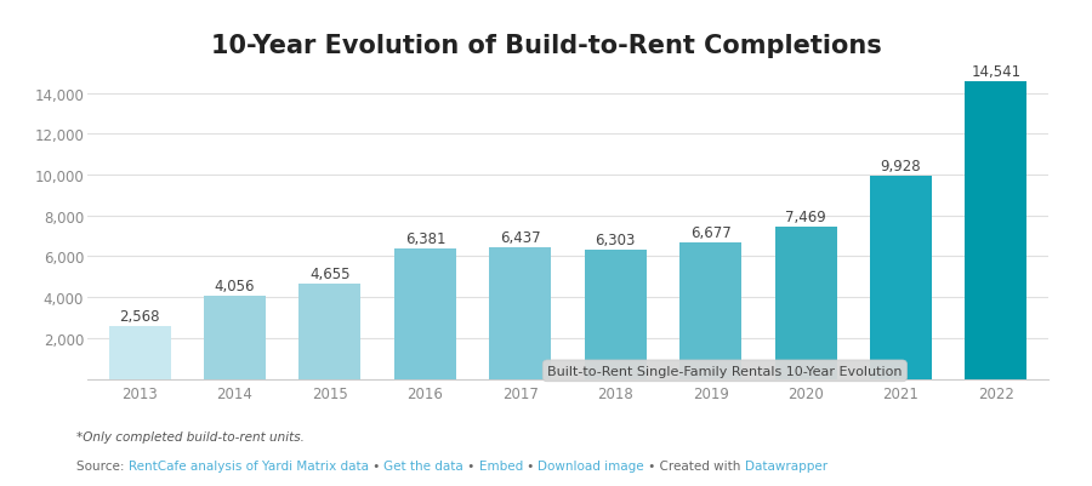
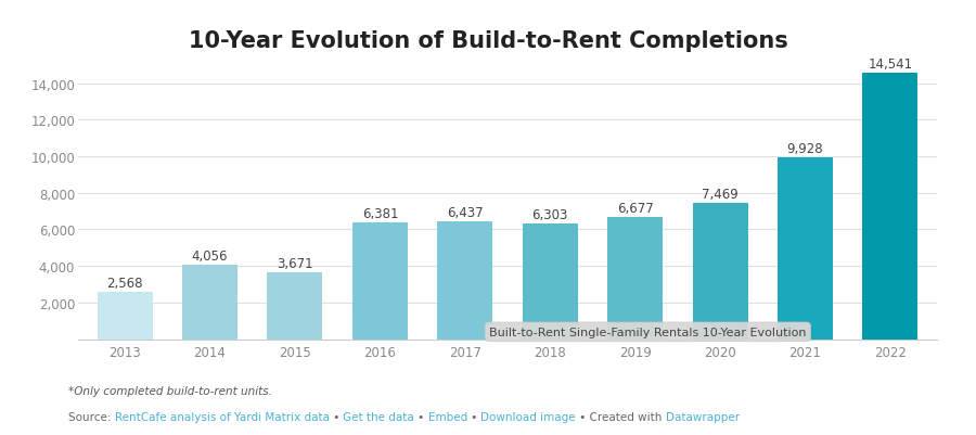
2015: 4,655 -> 3,671
